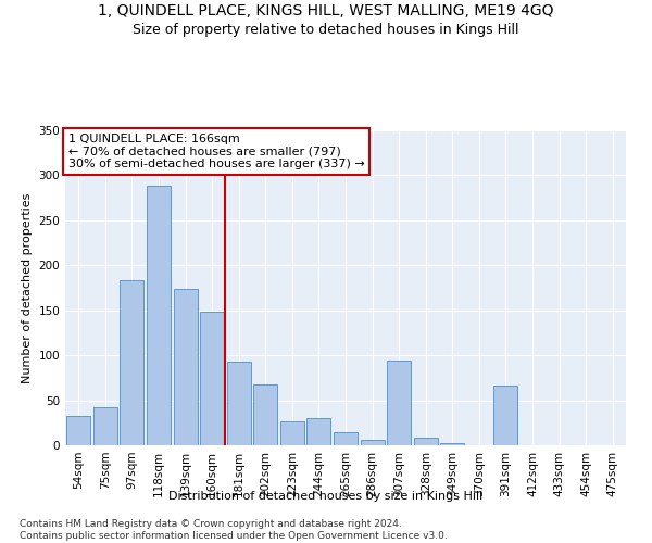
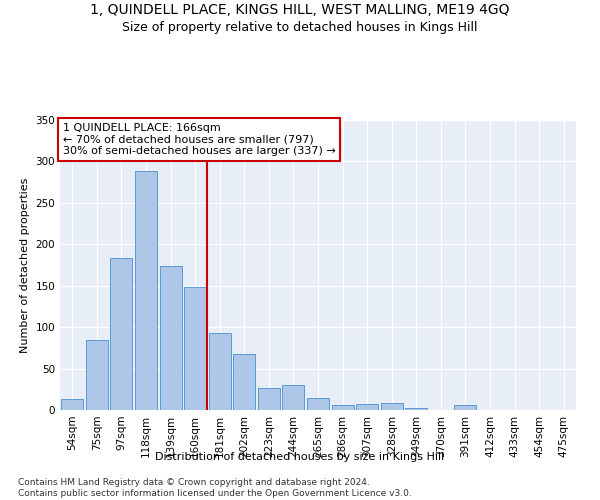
54sqm: 32 -> 13
75sqm: 42 -> 85
307sqm: 94 -> 7
391sqm: 66 -> 6
